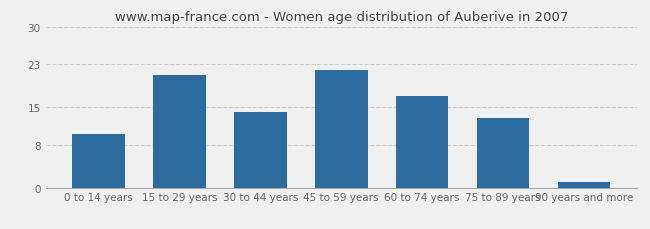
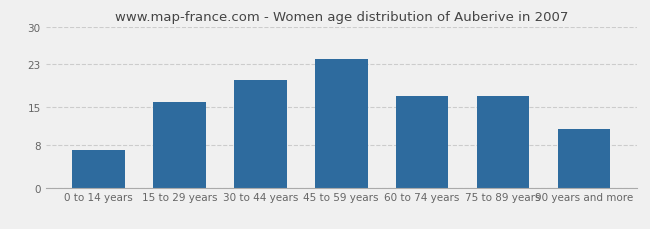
0 to 14 years: 10 -> 7
15 to 29 years: 21 -> 16
30 to 44 years: 14 -> 20
45 to 59 years: 22 -> 24
75 to 89 years: 13 -> 17
90 years and more: 1 -> 11
